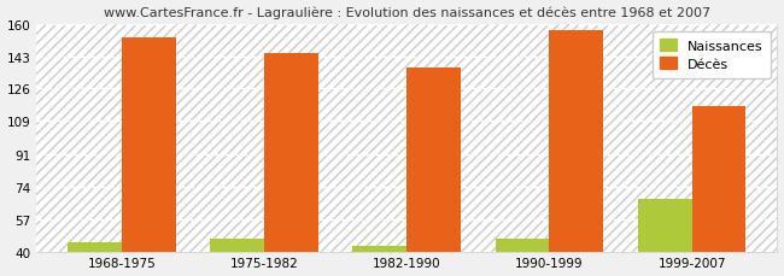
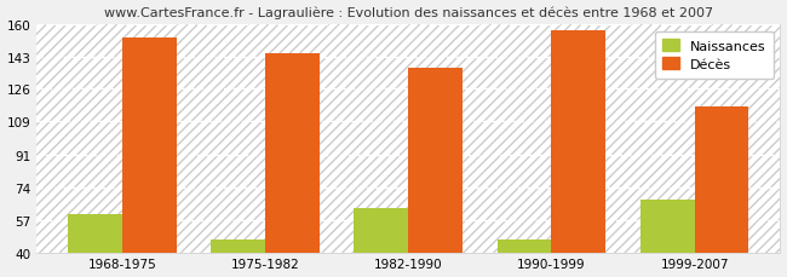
Naissances/1968-1975: 45 -> 60
Naissances/1982-1990: 43 -> 63
